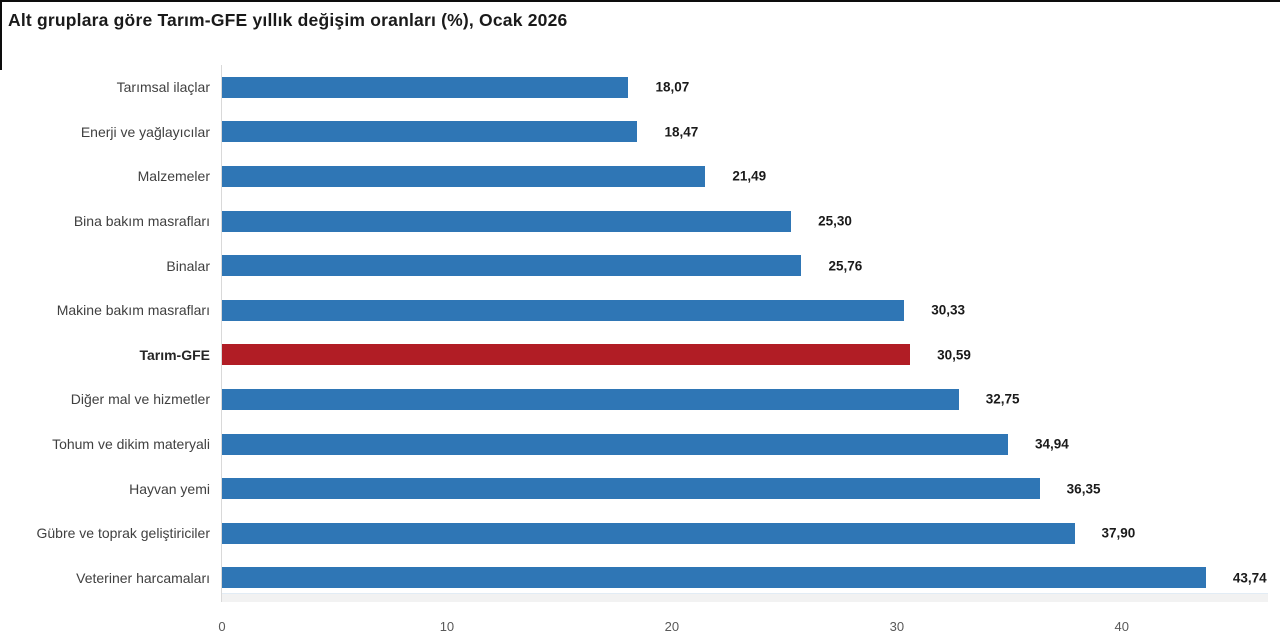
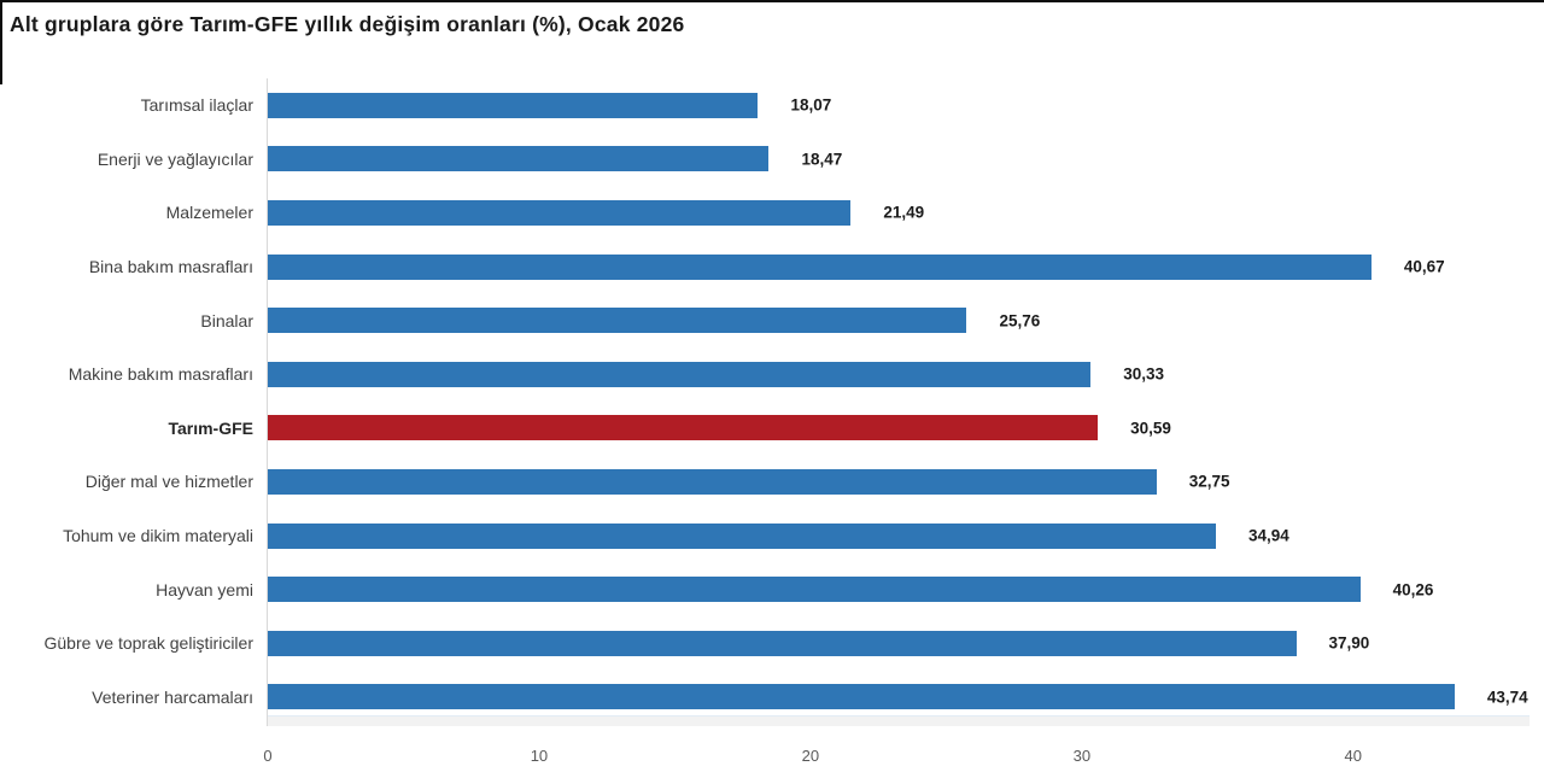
Bina bakım masrafları: 25,30 -> 40,67
Hayvan yemi: 36,35 -> 40,26
